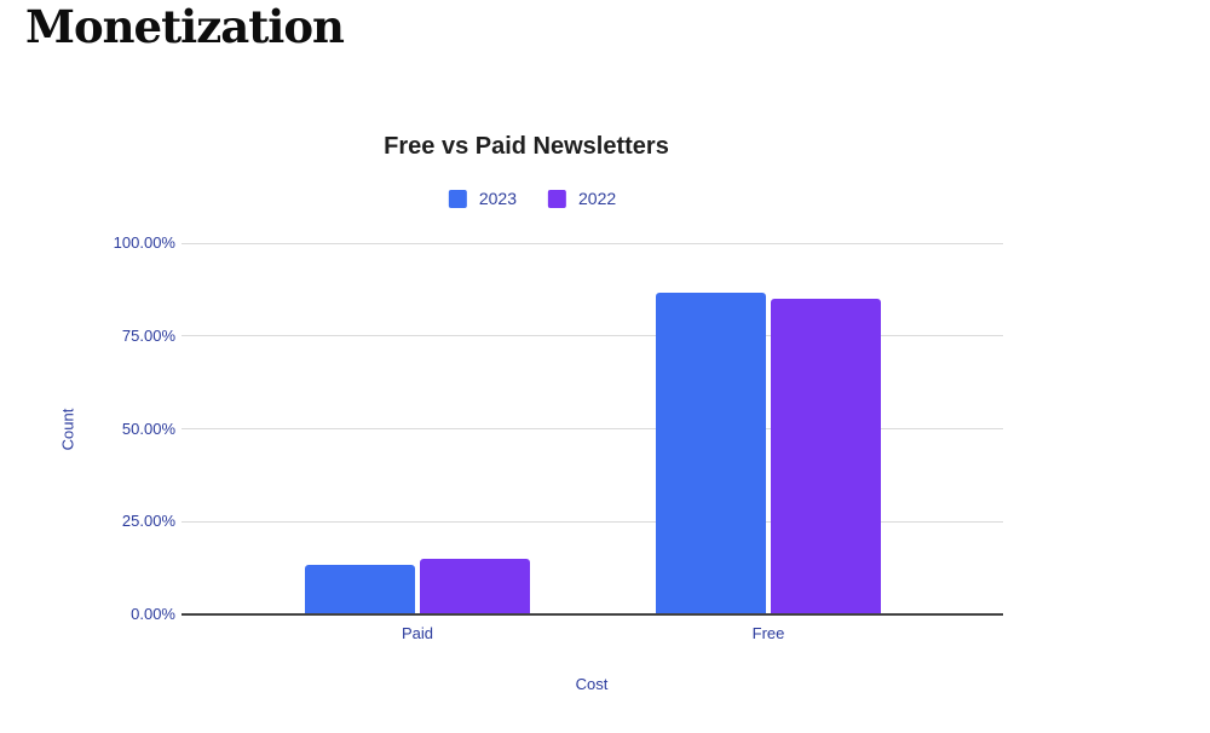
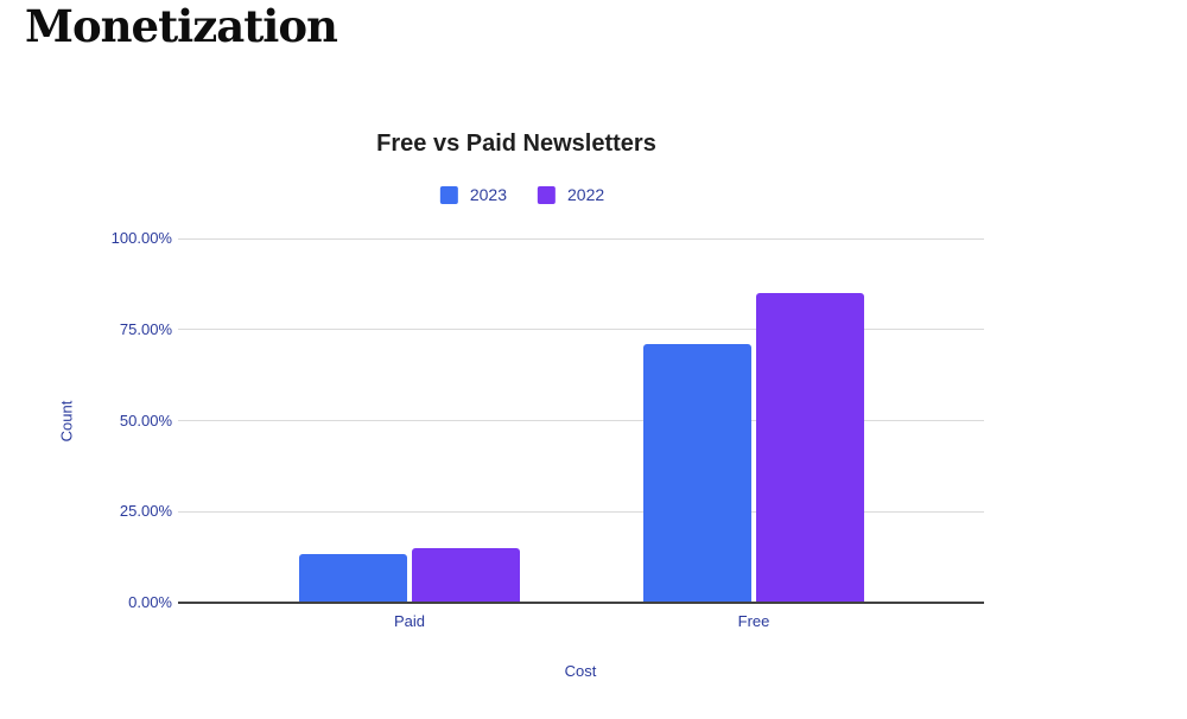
2023/Free: 87% -> 71%
